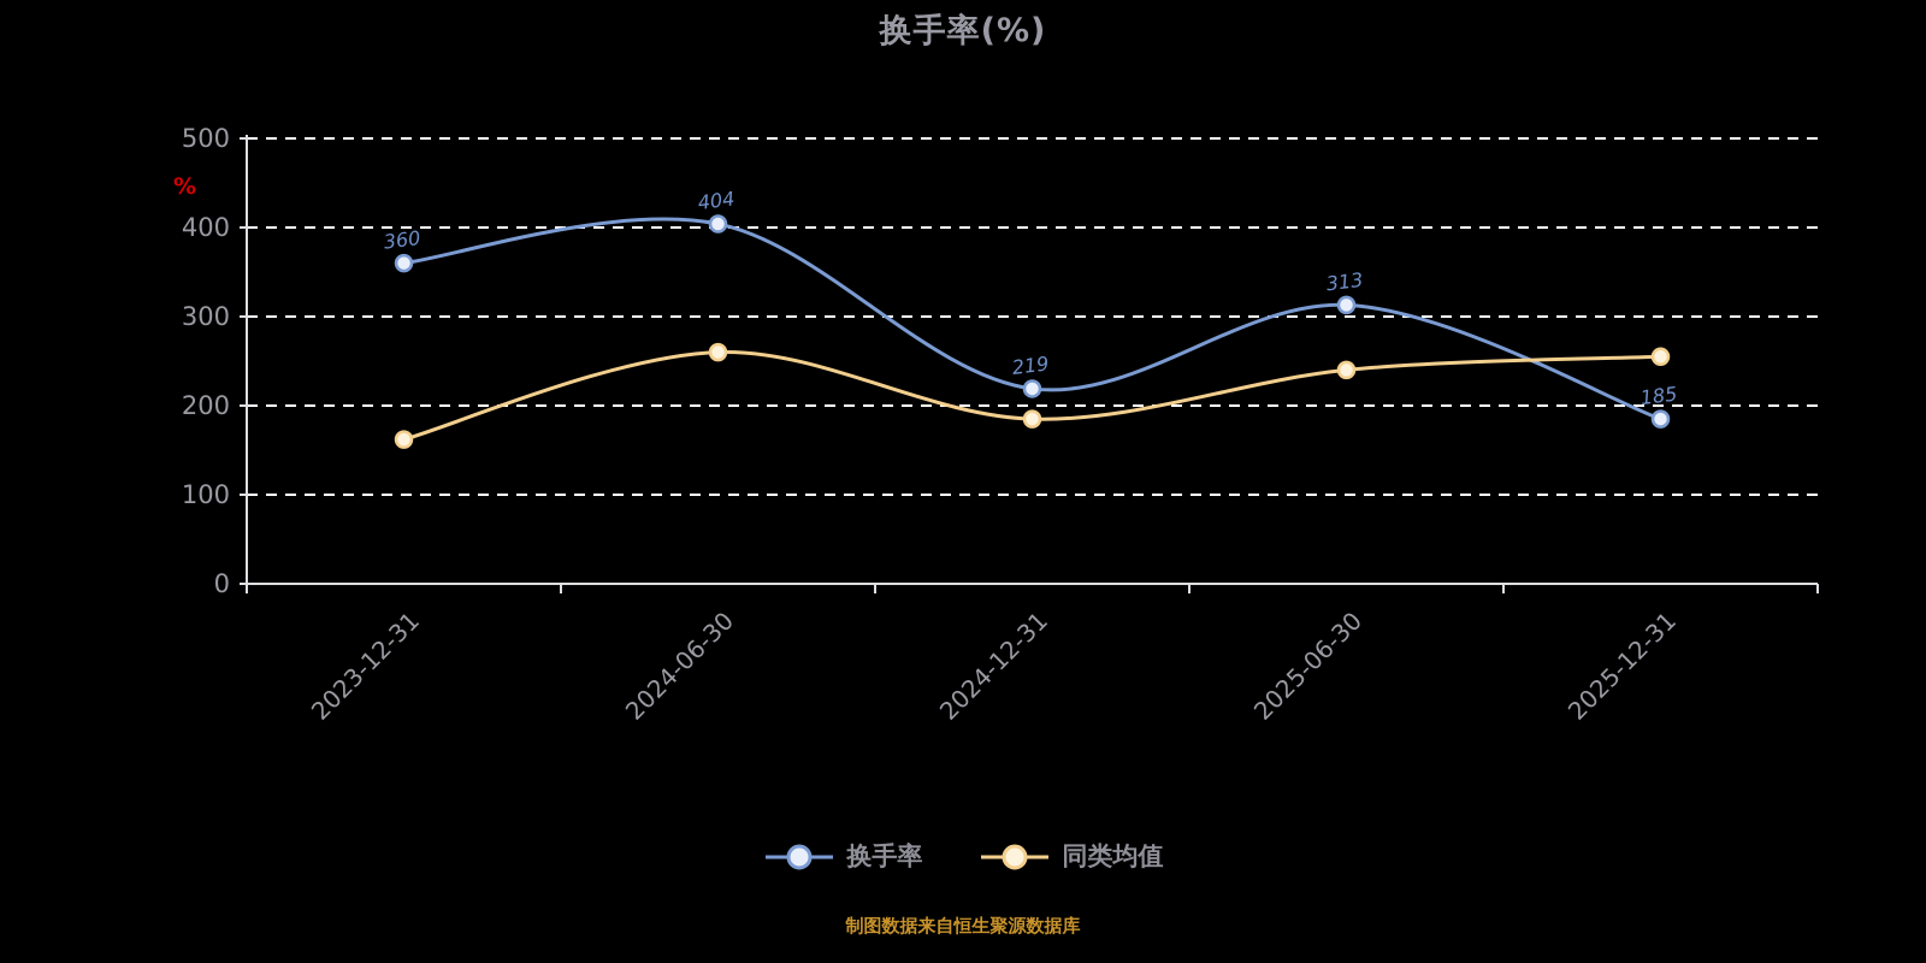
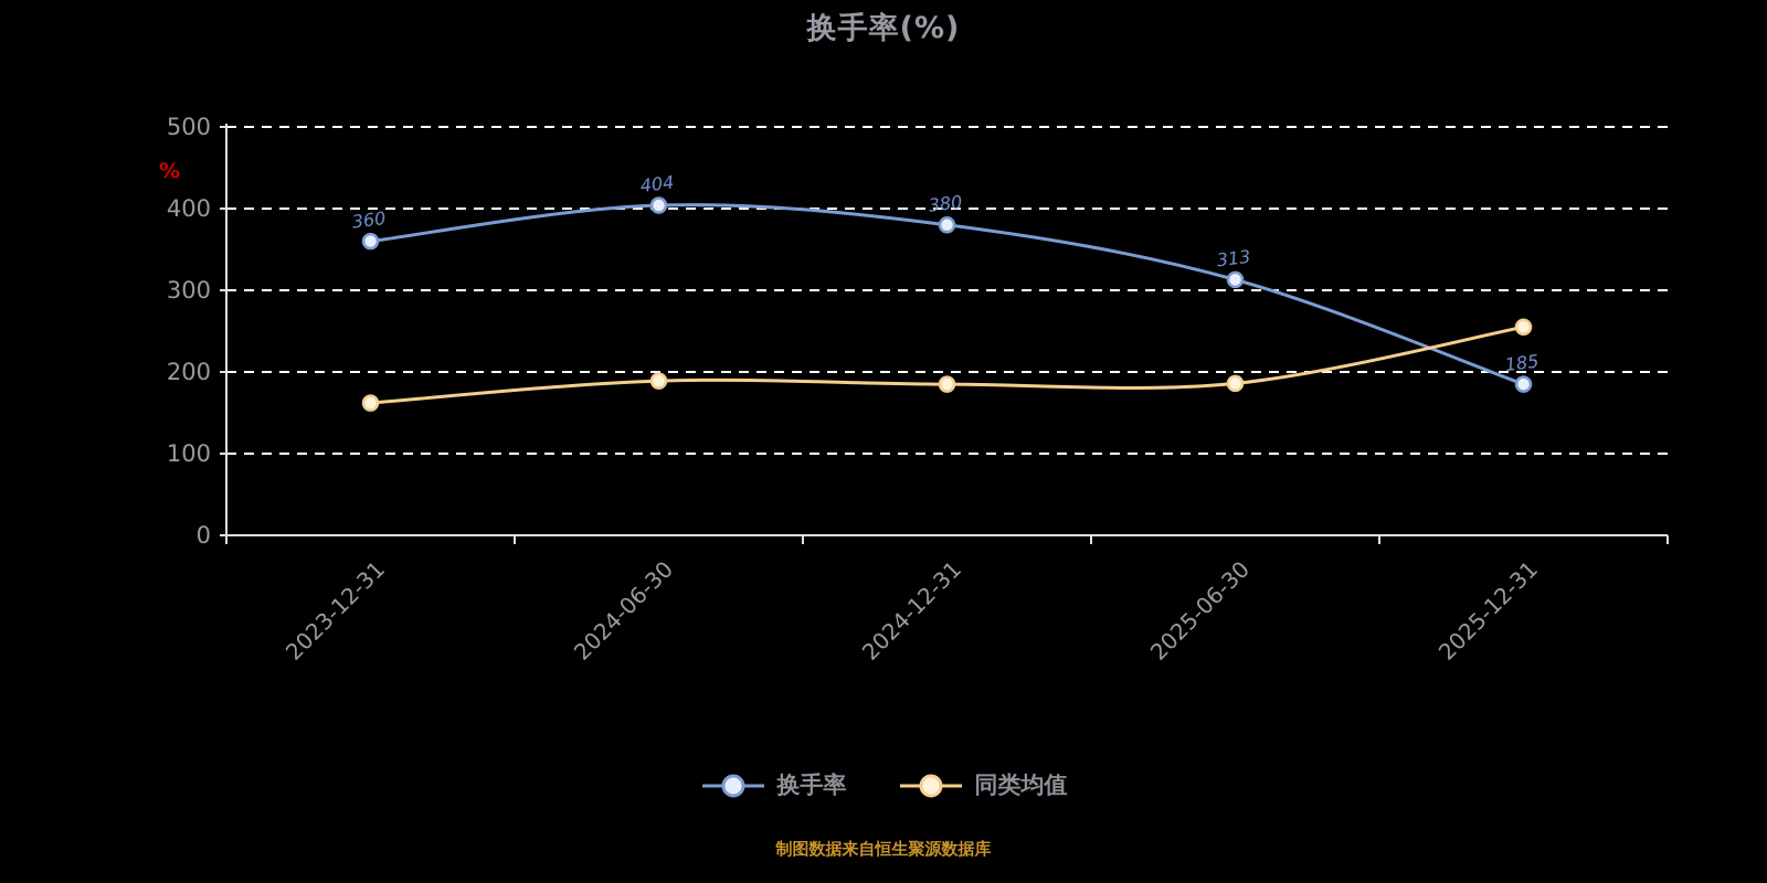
同类均值/2024-06-30: 260 -> 190
换手率/2024-12-31: 219 -> 380
同类均值/2025-06-30: 240 -> 190
